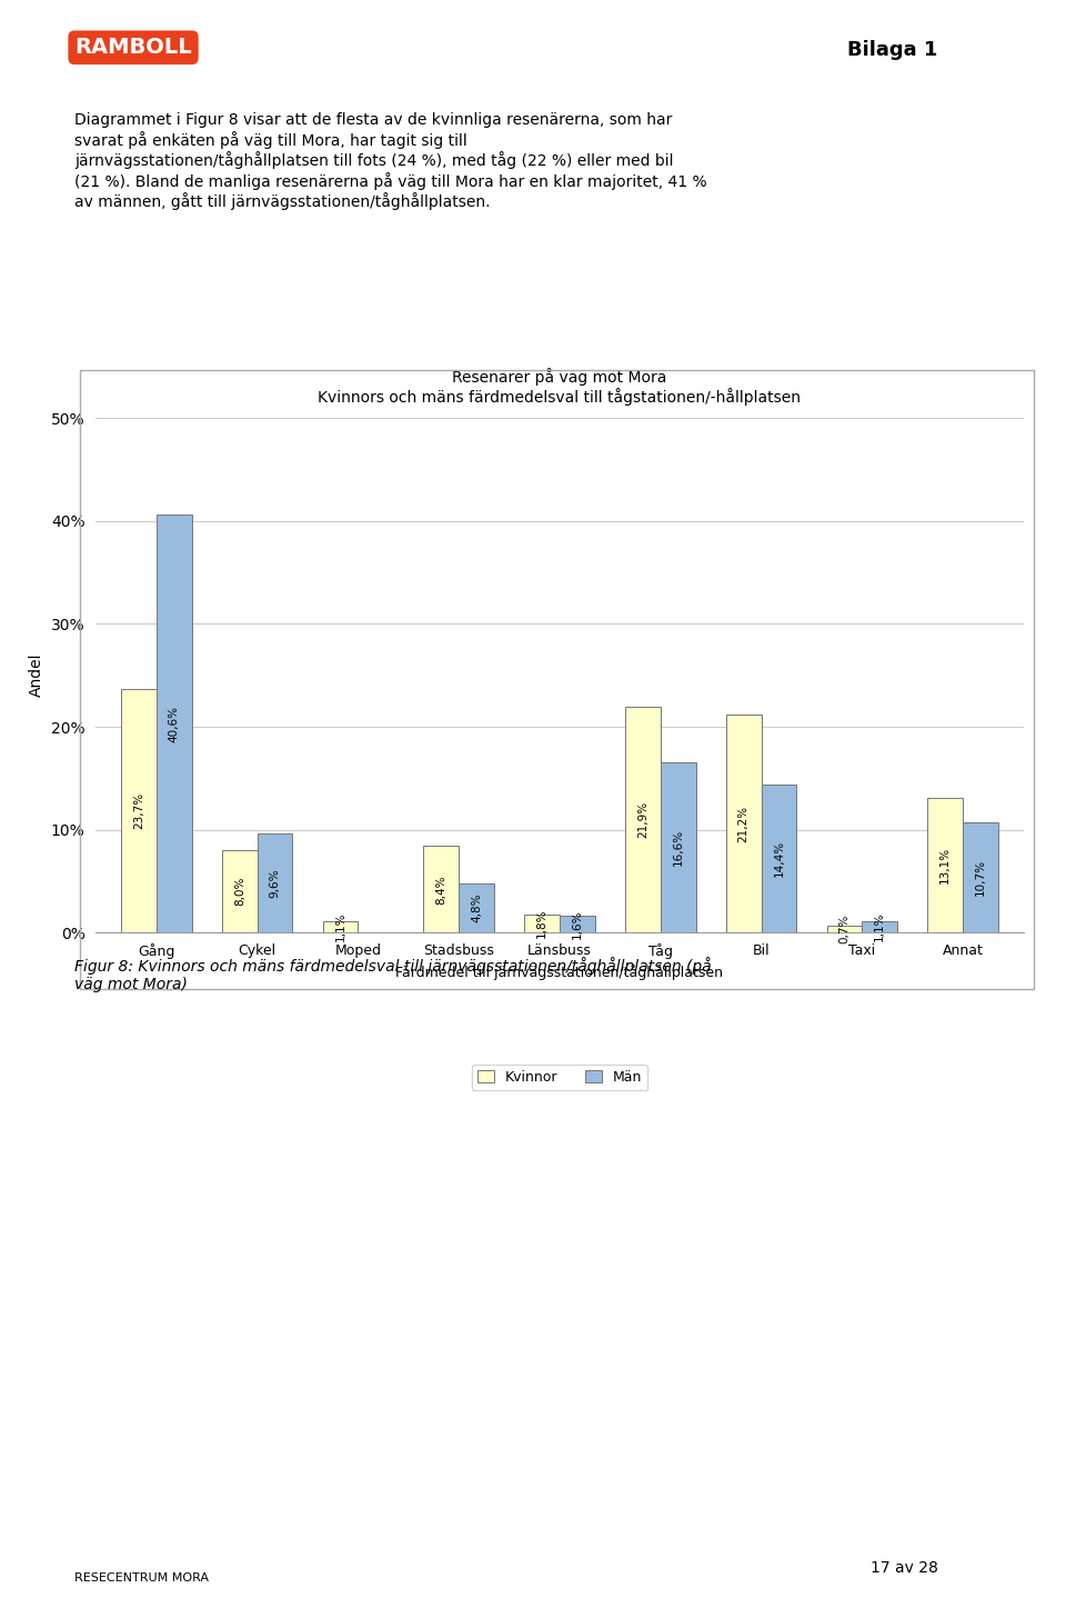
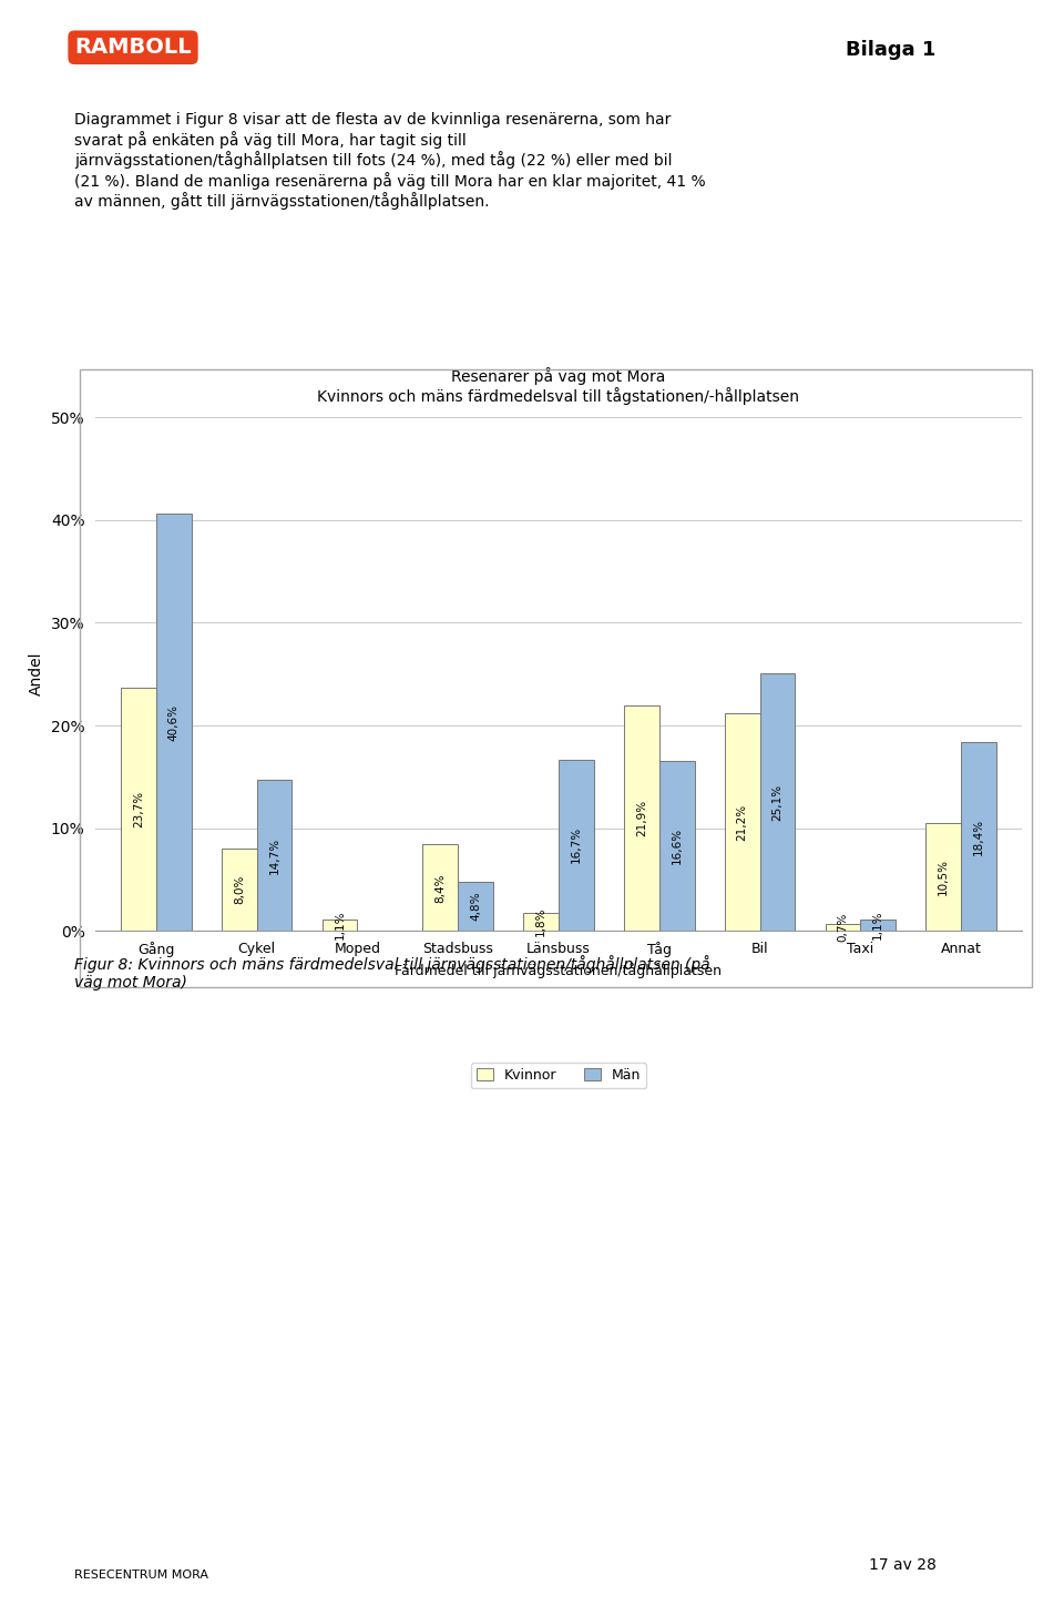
Män/Cykel: 9,6% -> 14,7%
Män/Länsbuss: 1,6% -> 16,7%
Män/Bil: 14,4% -> 25,1%
Kvinnor/Annat: 13,1% -> 10,5%
Män/Annat: 10,7% -> 18,4%
